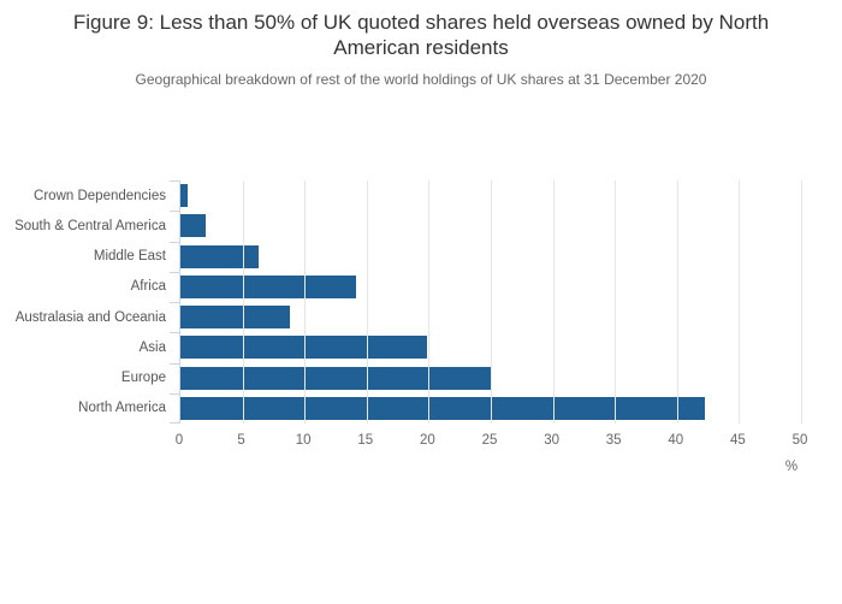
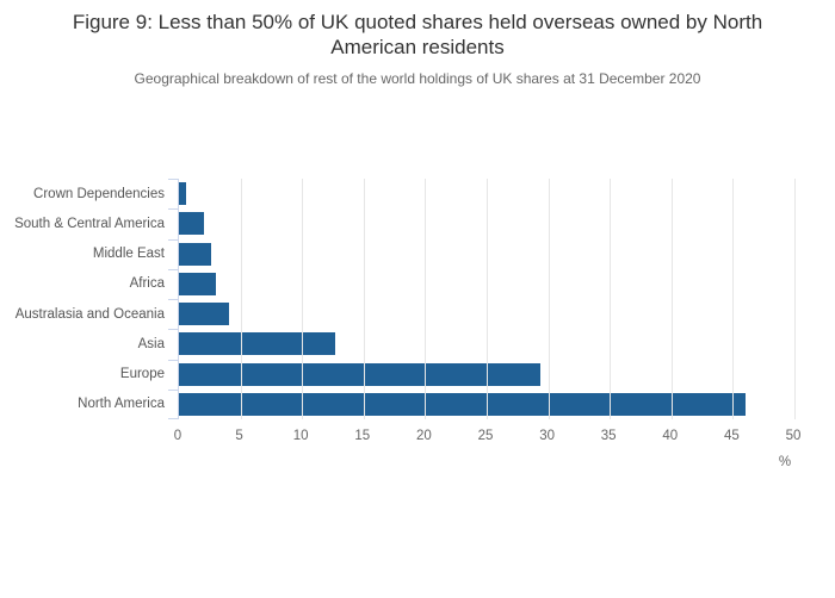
Middle East: 6.3 -> 2.6
Africa: 14.1 -> 3.0
Australasia and Oceania: 8.8 -> 4.1
Asia: 19.9 -> 12.7
Europe: 25.1 -> 29.4
North America: 42.2 -> 46.0
